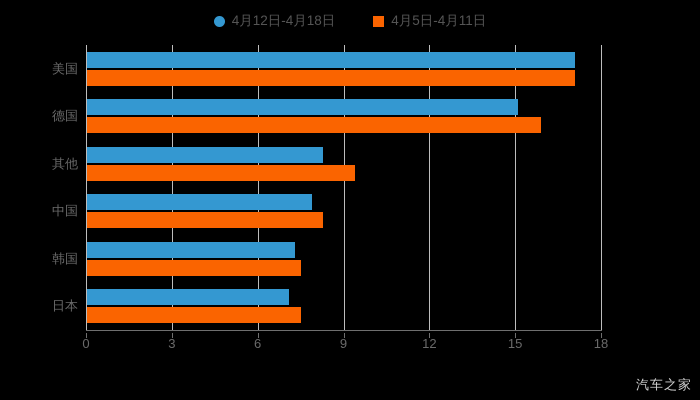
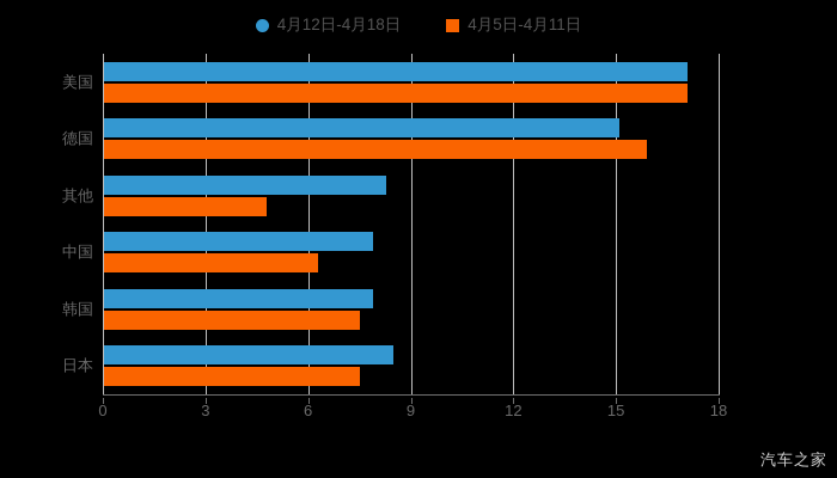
4月5日-4月11日/其他: 9.4 -> 4.8
4月5日-4月11日/中国: 8.3 -> 6.3
4月12日-4月18日/韩国: 7.3 -> 7.9
4月12日-4月18日/日本: 7.1 -> 8.5
